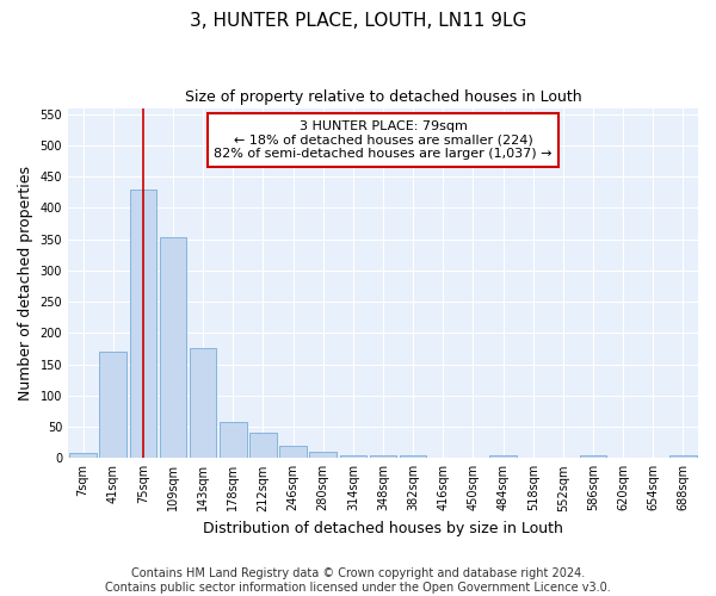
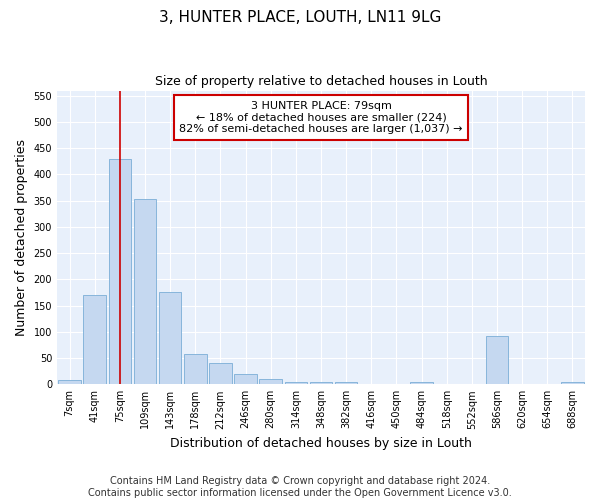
586sqm: 4 -> 92
